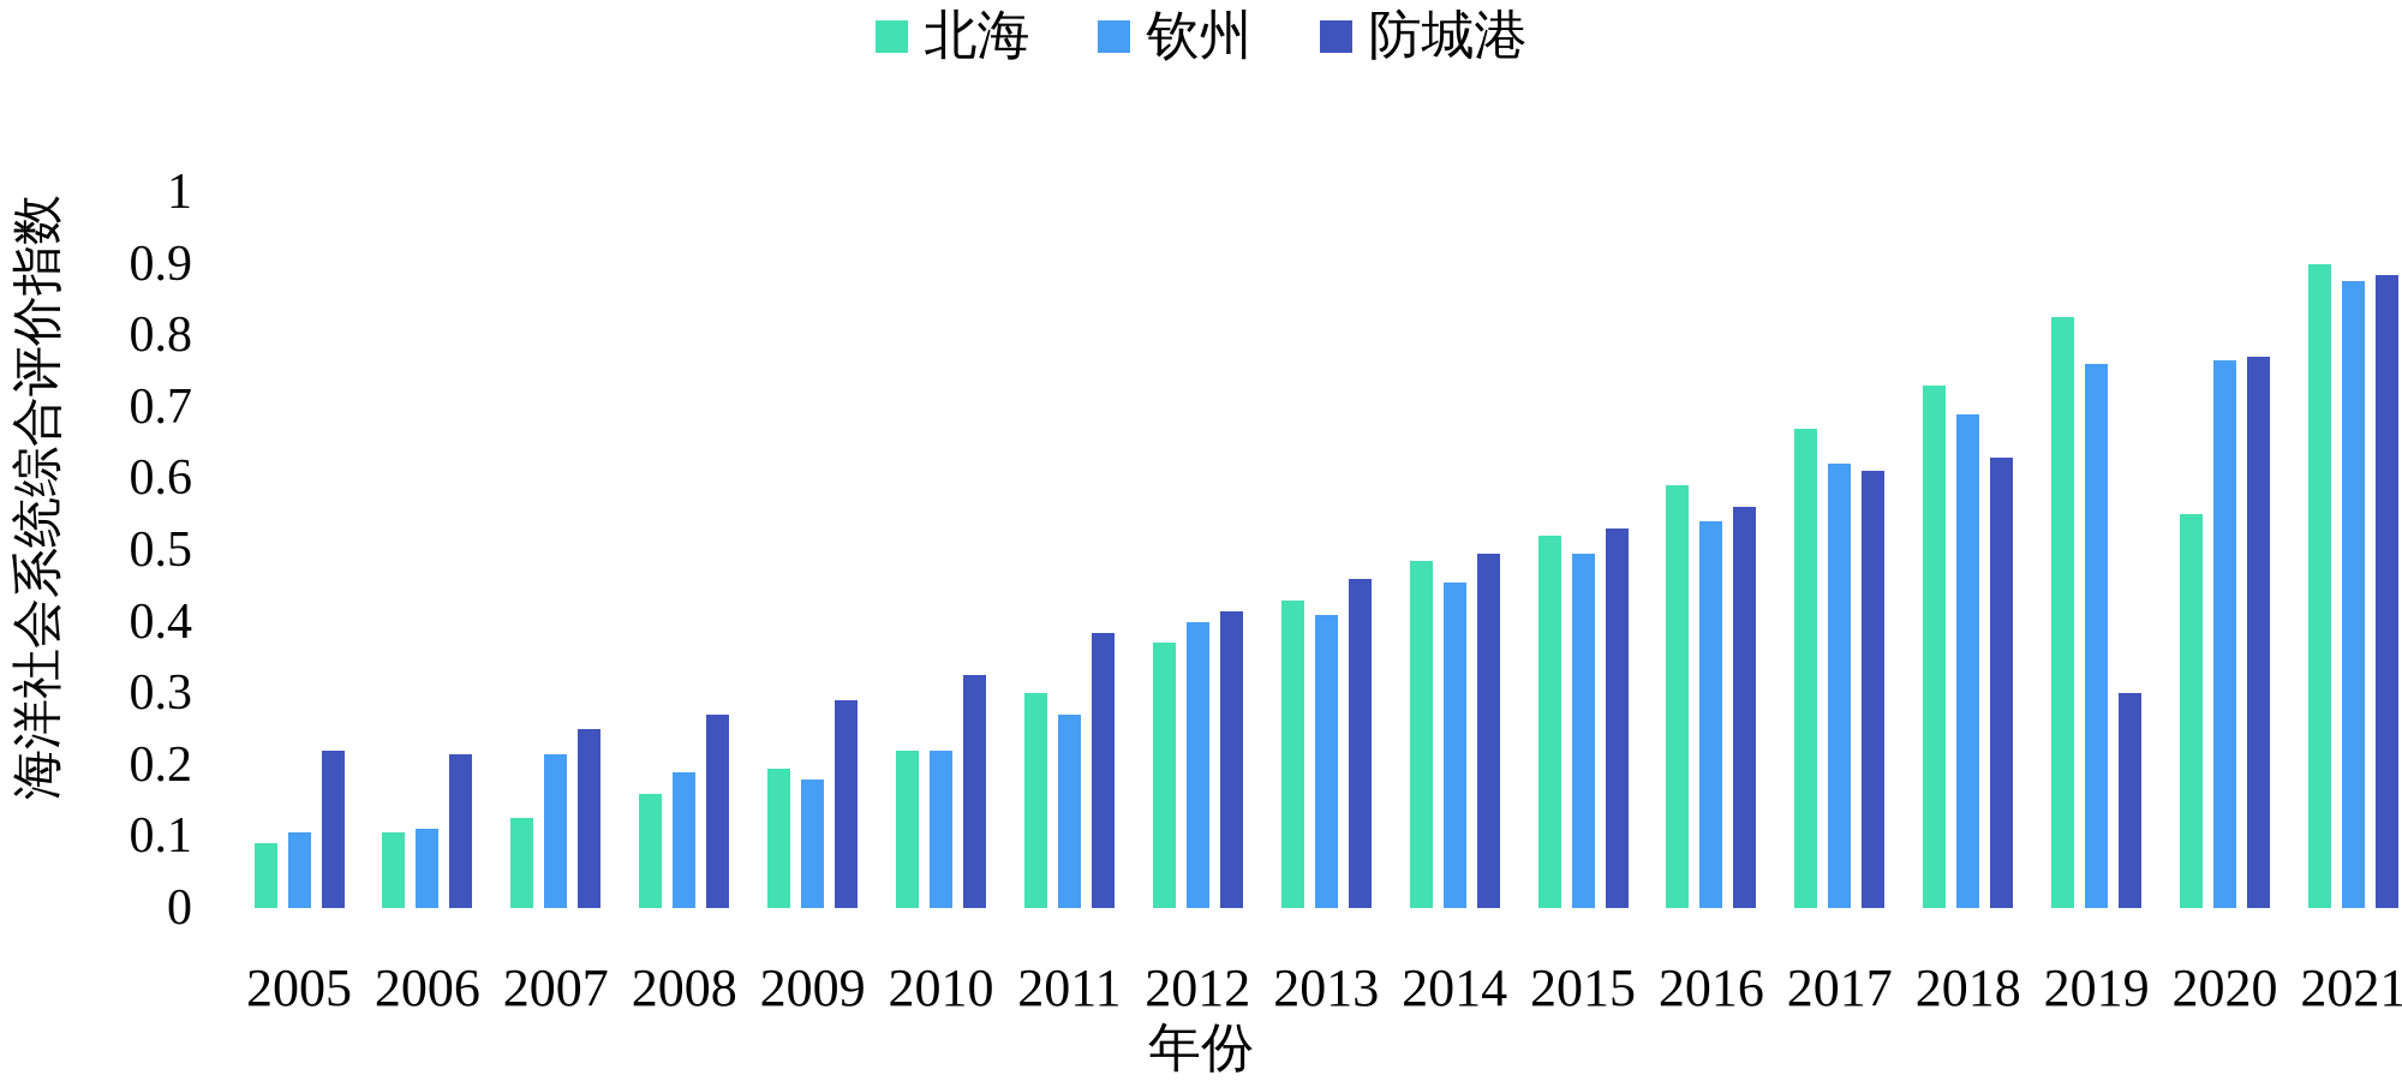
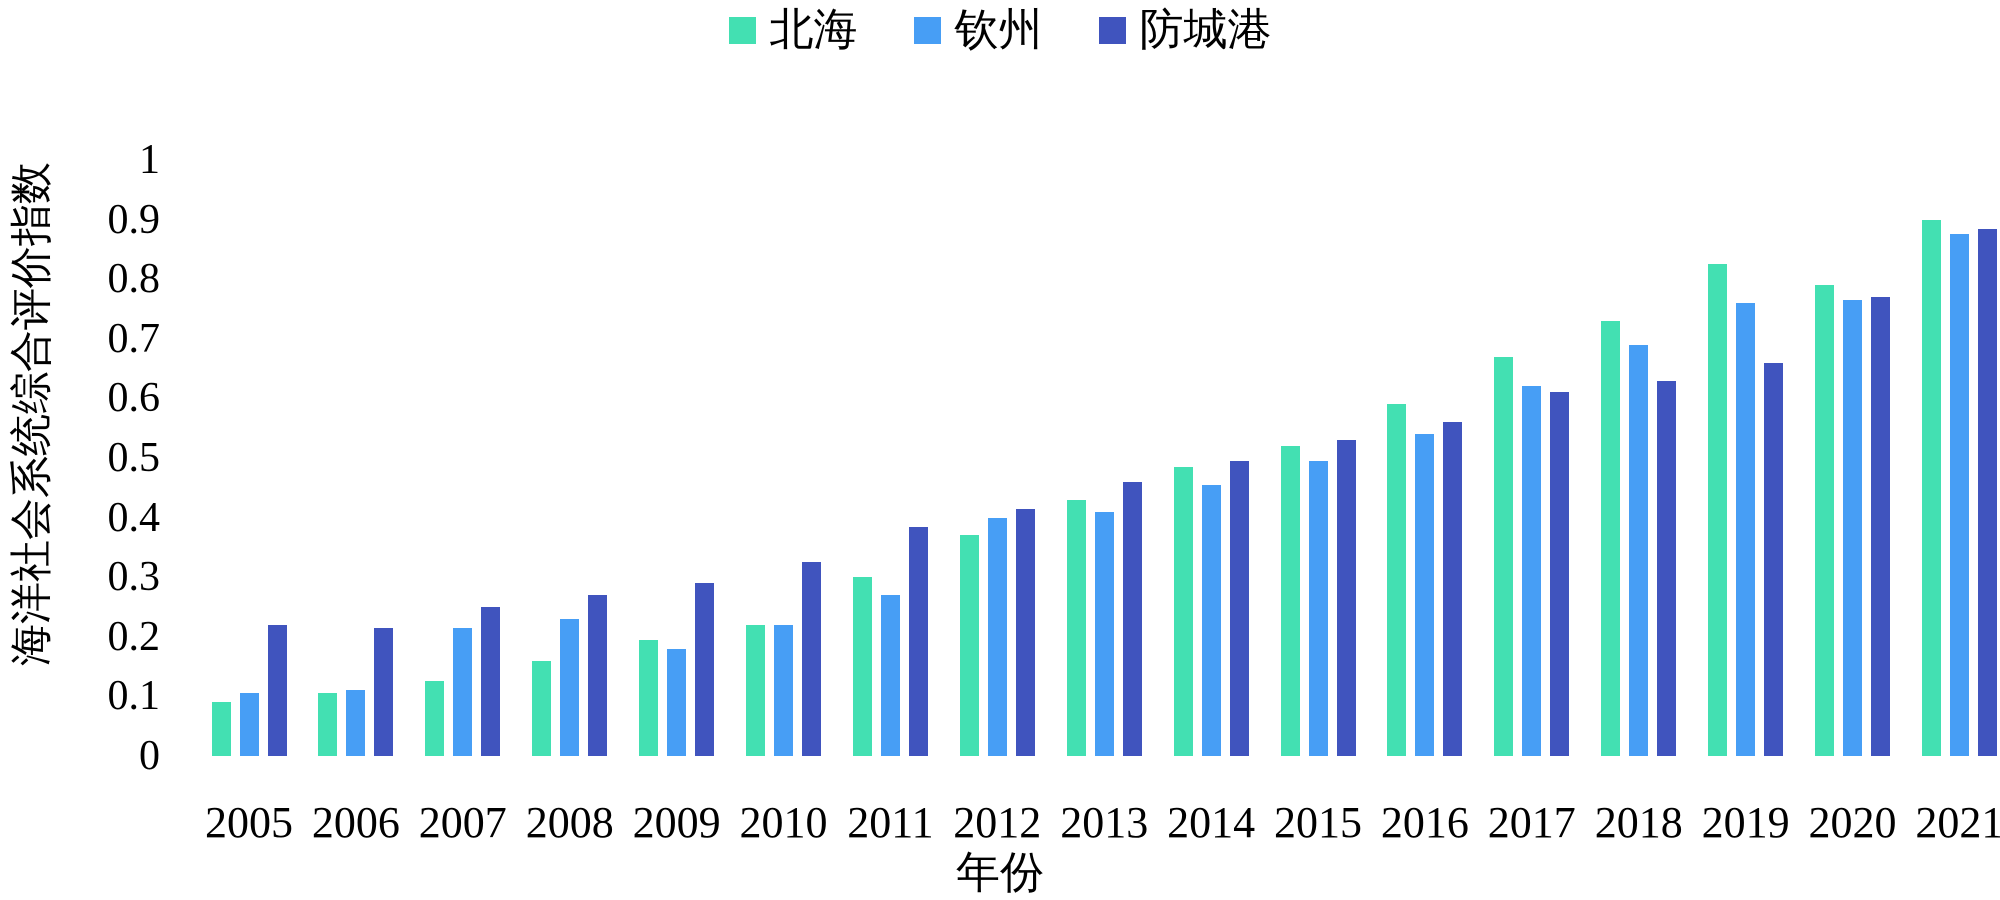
钦州/2008: 0.19 -> 0.23
防城港/2019: 0.30 -> 0.66
北海/2020: 0.55 -> 0.79
